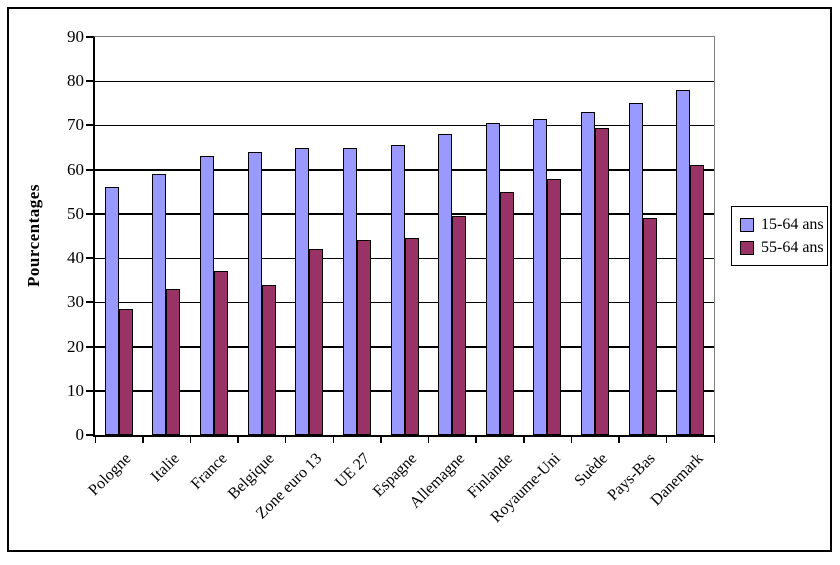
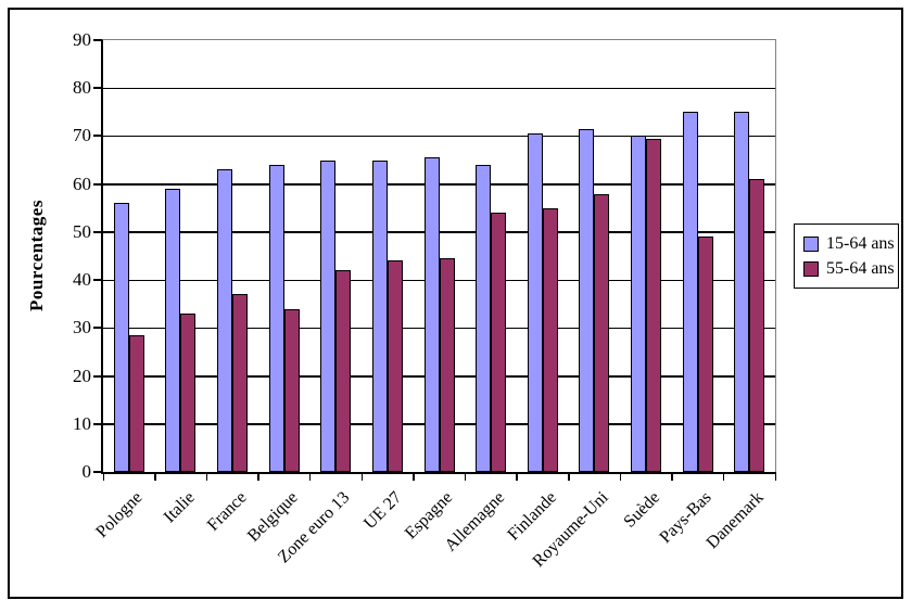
15-64 ans/Allemagne: 68 -> 64
55-64 ans/Allemagne: 50 -> 54
15-64 ans/Suède: 73 -> 70
15-64 ans/Danemark: 78 -> 75
